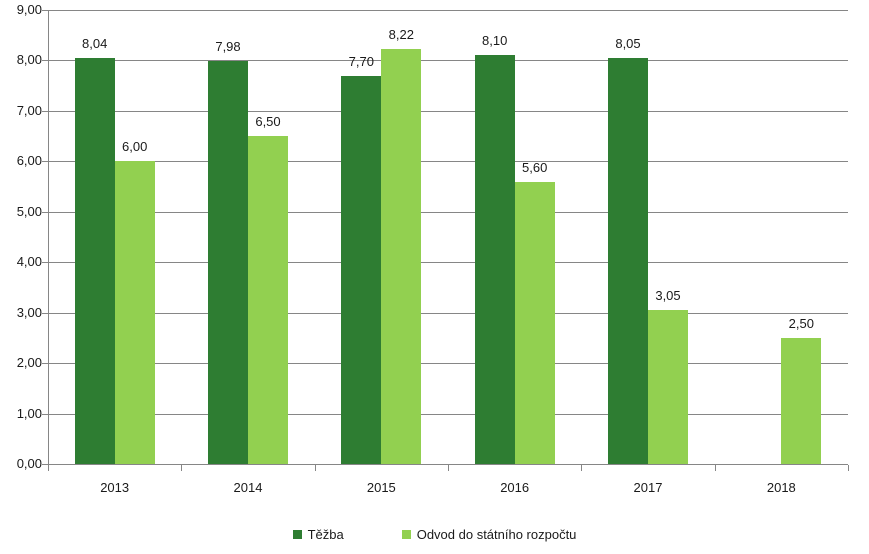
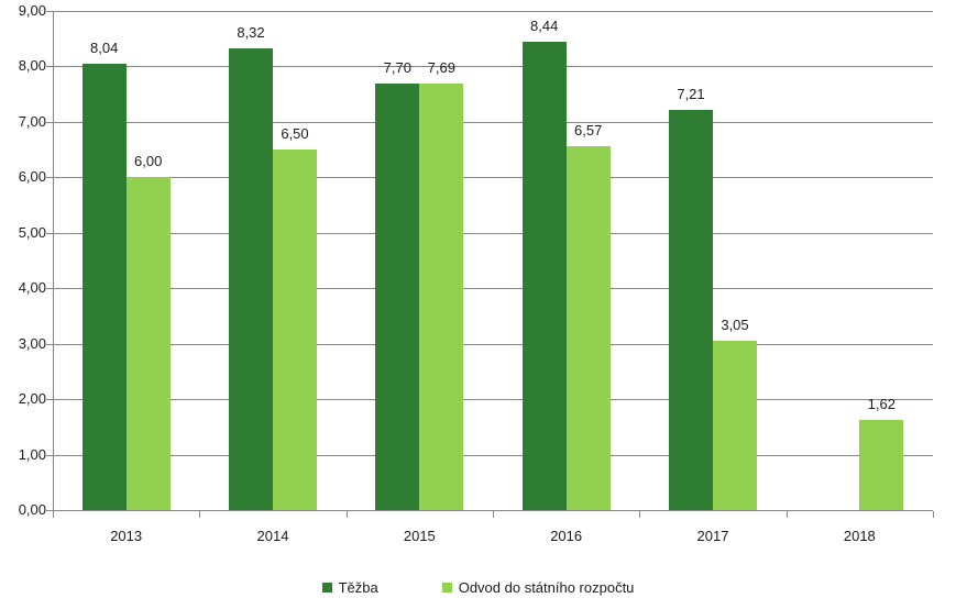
Těžba/2014: 7,98 -> 8,32
Odvod do státního rozpočtu/2015: 8,22 -> 7,69
Těžba/2016: 8,10 -> 8,44
Odvod do státního rozpočtu/2016: 5,60 -> 6,57
Těžba/2017: 8,05 -> 7,21
Odvod do státního rozpočtu/2018: 2,50 -> 1,62
